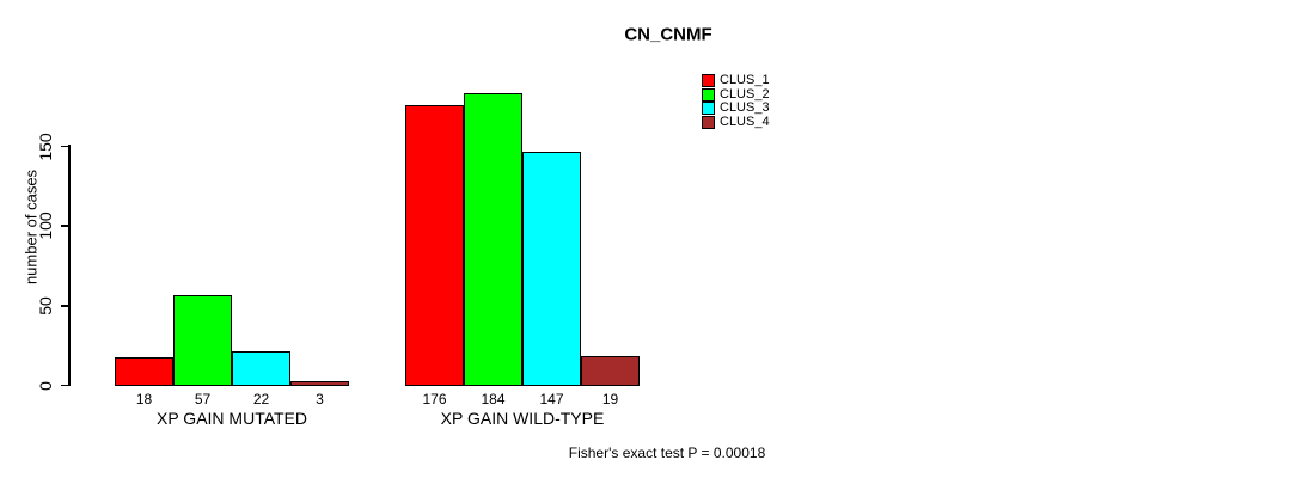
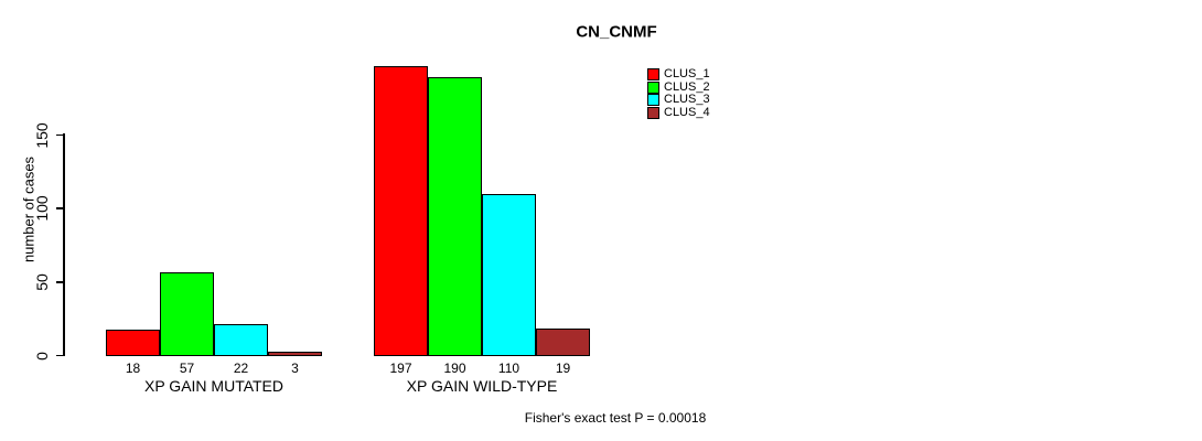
CLUS_1/XP GAIN WILD-TYPE: 176 -> 197
CLUS_2/XP GAIN WILD-TYPE: 184 -> 190
CLUS_3/XP GAIN WILD-TYPE: 147 -> 110
